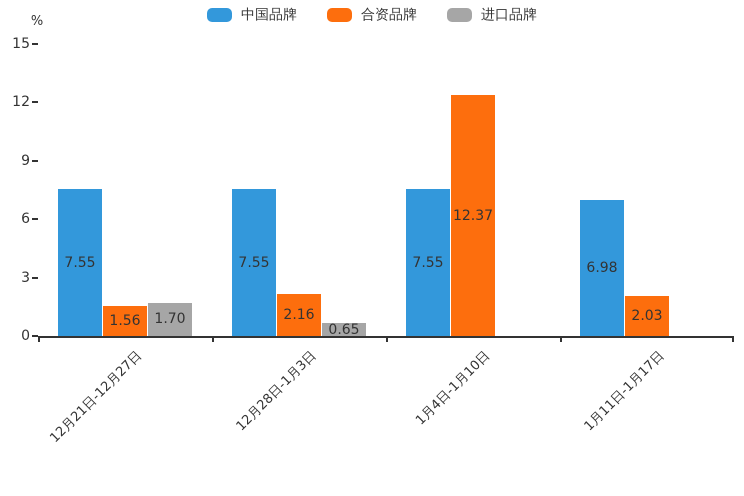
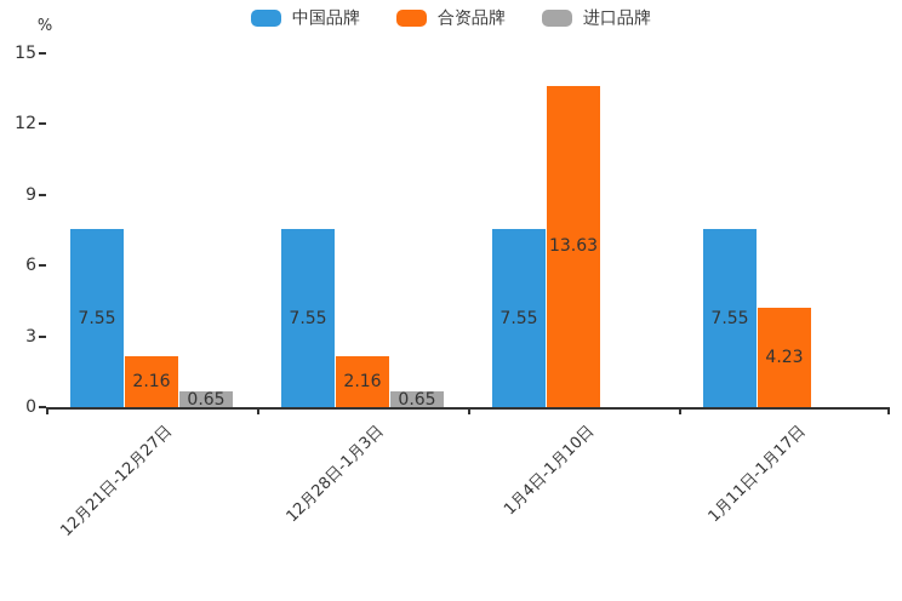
合资品牌/12月21日-12月27日: 1.56 -> 2.16
进口品牌/12月21日-12月27日: 1.70 -> 0.65
合资品牌/1月4日-1月10日: 12.37 -> 13.63
中国品牌/1月11日-1月17日: 6.98 -> 7.55
合资品牌/1月11日-1月17日: 2.03 -> 4.23
